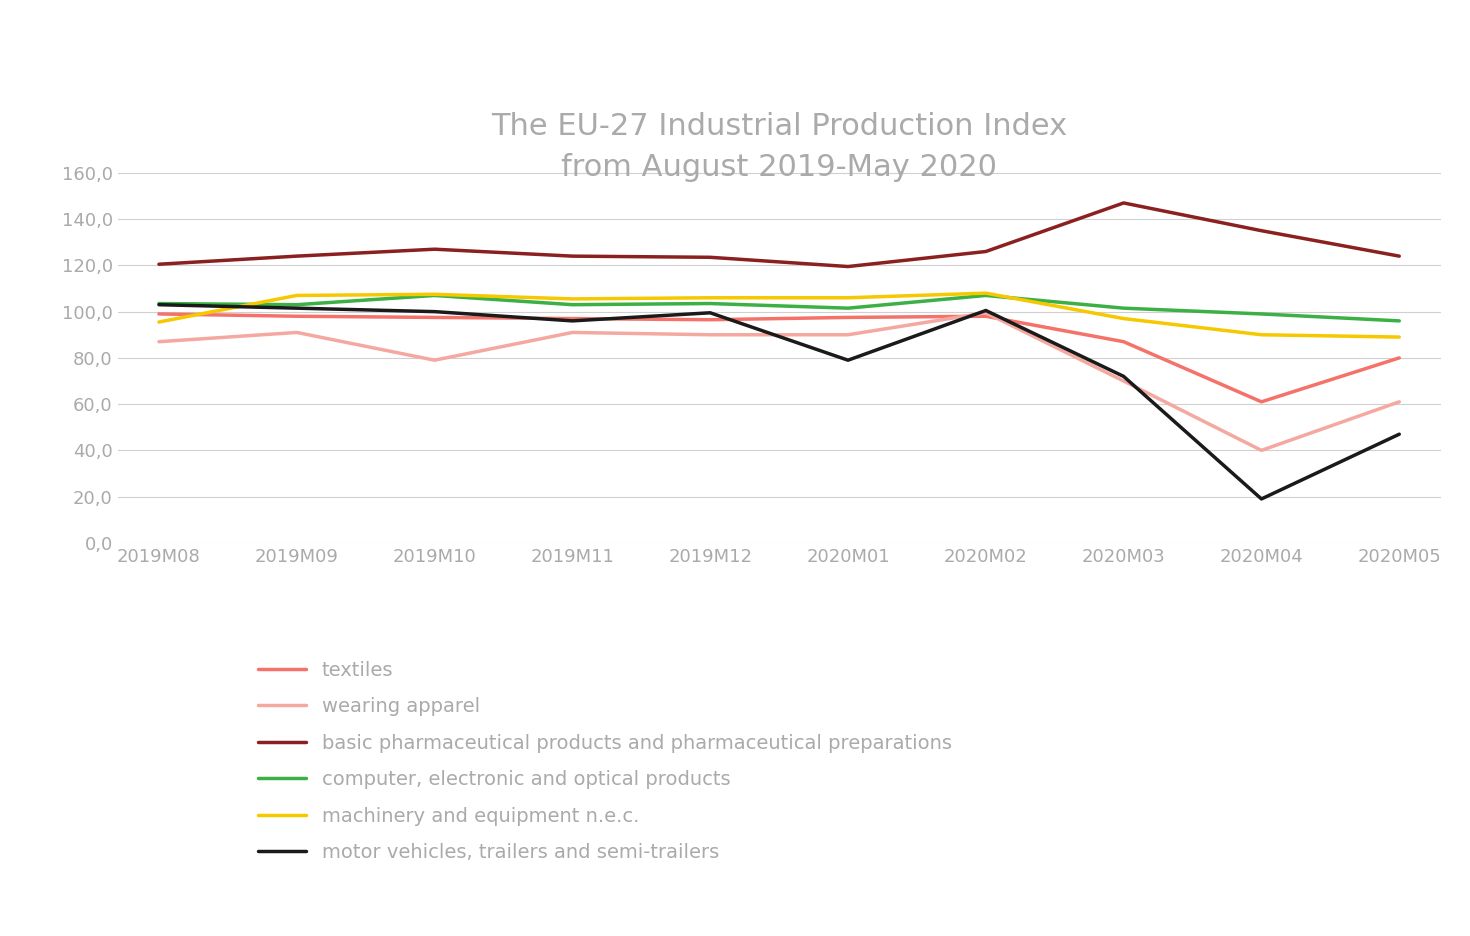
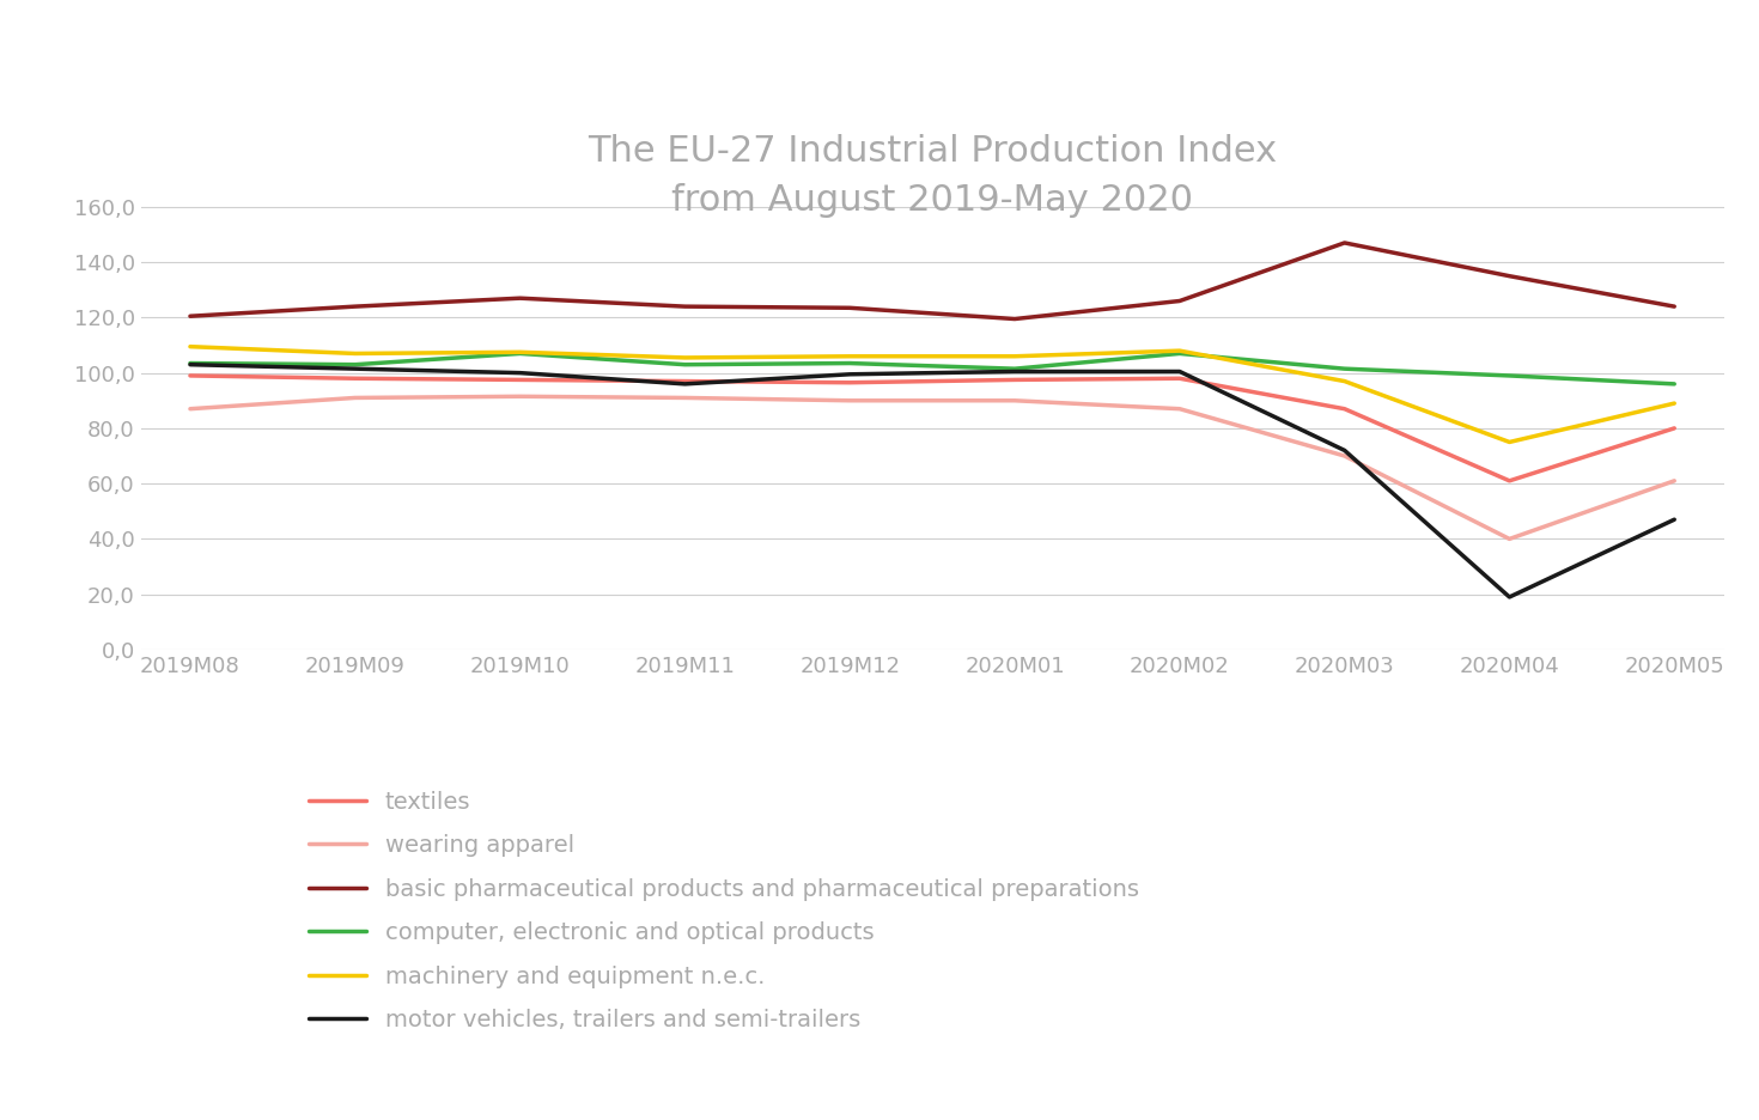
machinery and equipment n.e.c./2019M08: 95,5 -> 109,5
wearing apparel/2019M10: 79,0 -> 91,5
motor vehicles, trailers and semi-trailers/2020M01: 79,0 -> 100,5
wearing apparel/2020M02: 99,5 -> 87,0
machinery and equipment n.e.c./2020M04: 90,0 -> 75,0
